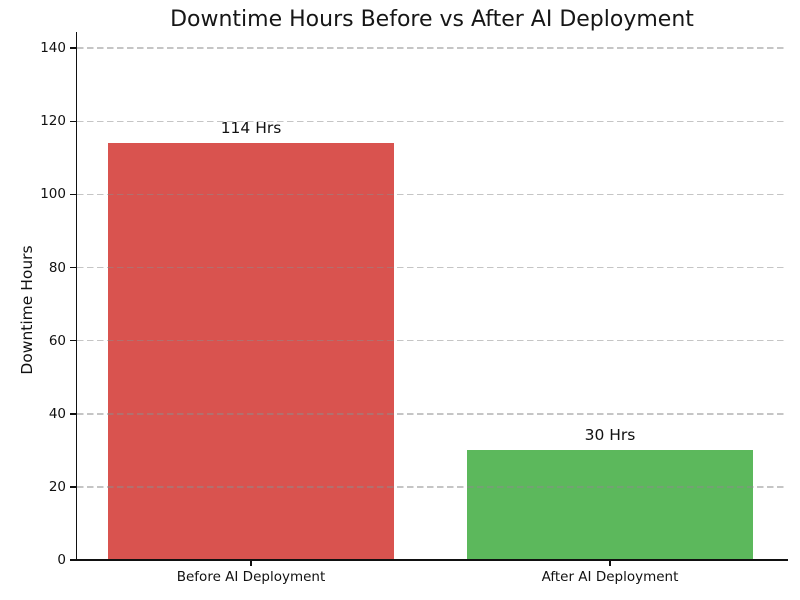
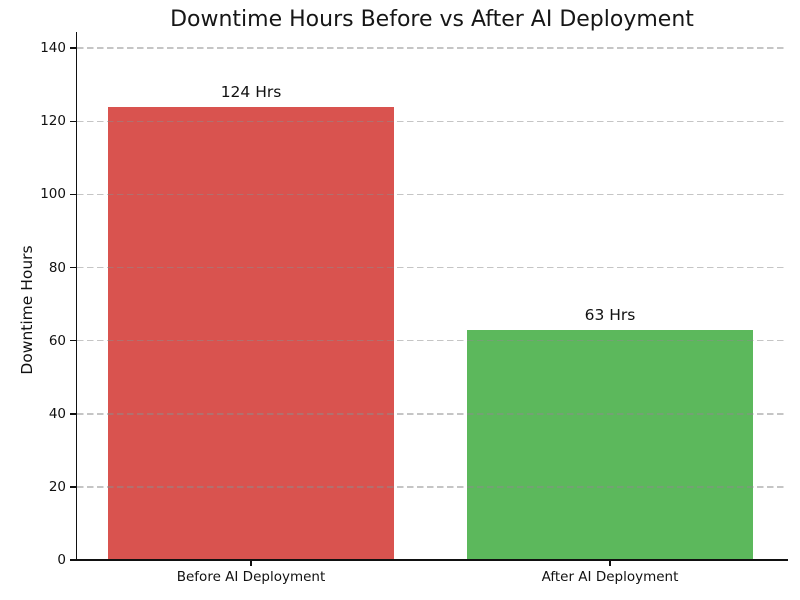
Before AI Deployment: 114 -> 124
After AI Deployment: 30 -> 63
